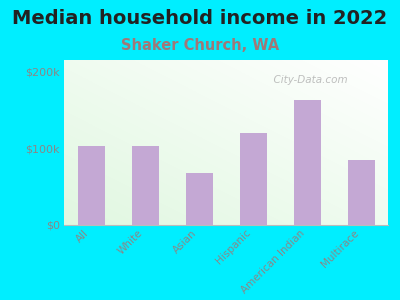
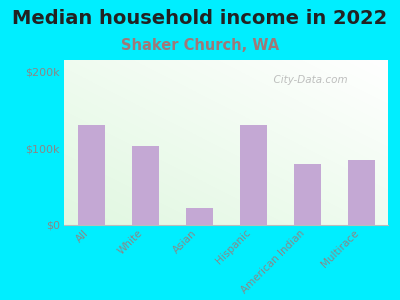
All: $103k -> $130k
Asian: $68k -> $22k
Hispanic: $120k -> $130k
American Indian: $163k -> $80k
